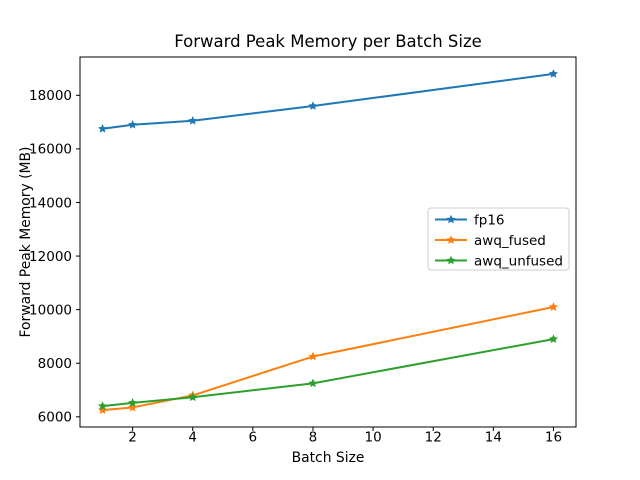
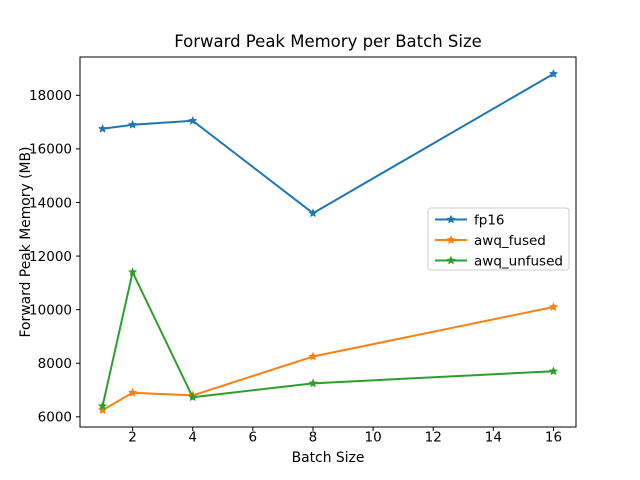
awq_fused/2: 6400 -> 6900
awq_unfused/2: 6500 -> 11400
fp16/8: 17600 -> 13600
awq_unfused/16: 8900 -> 7700
